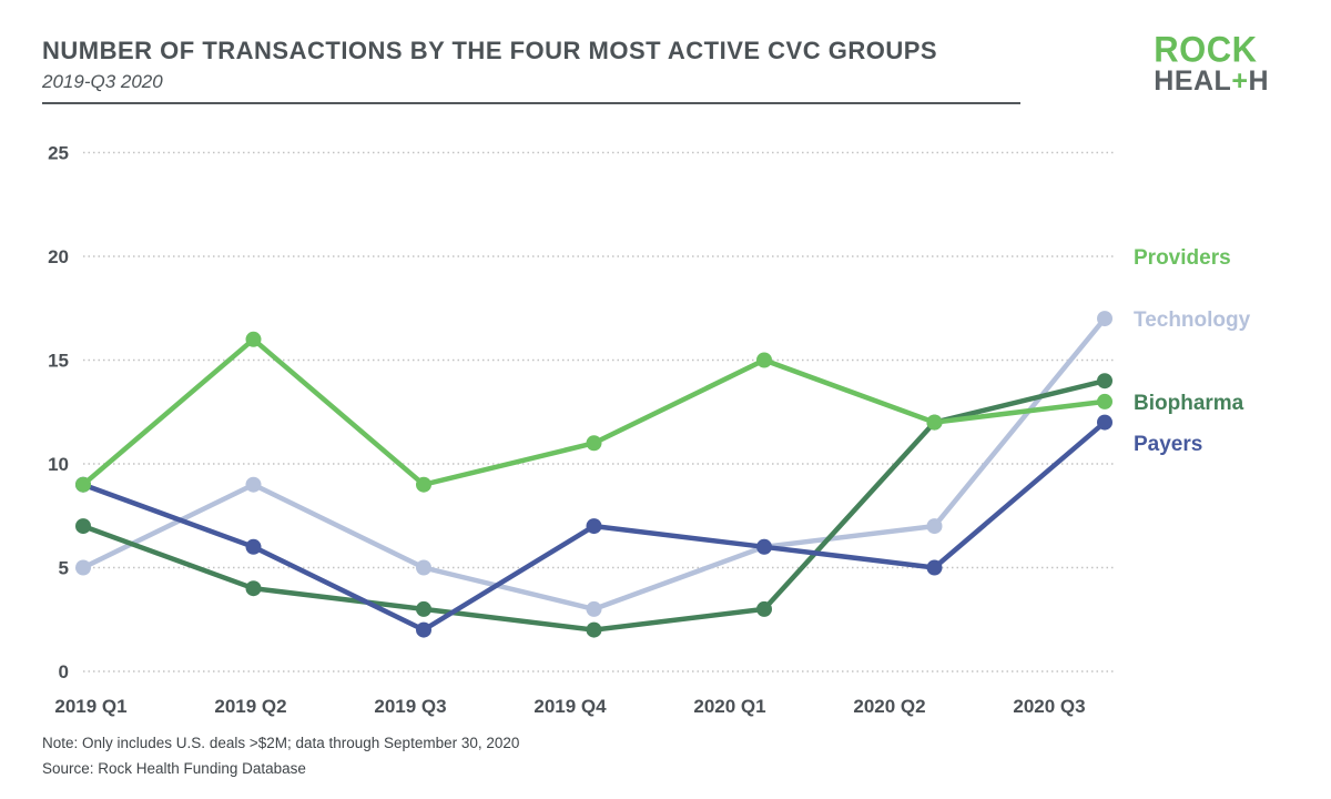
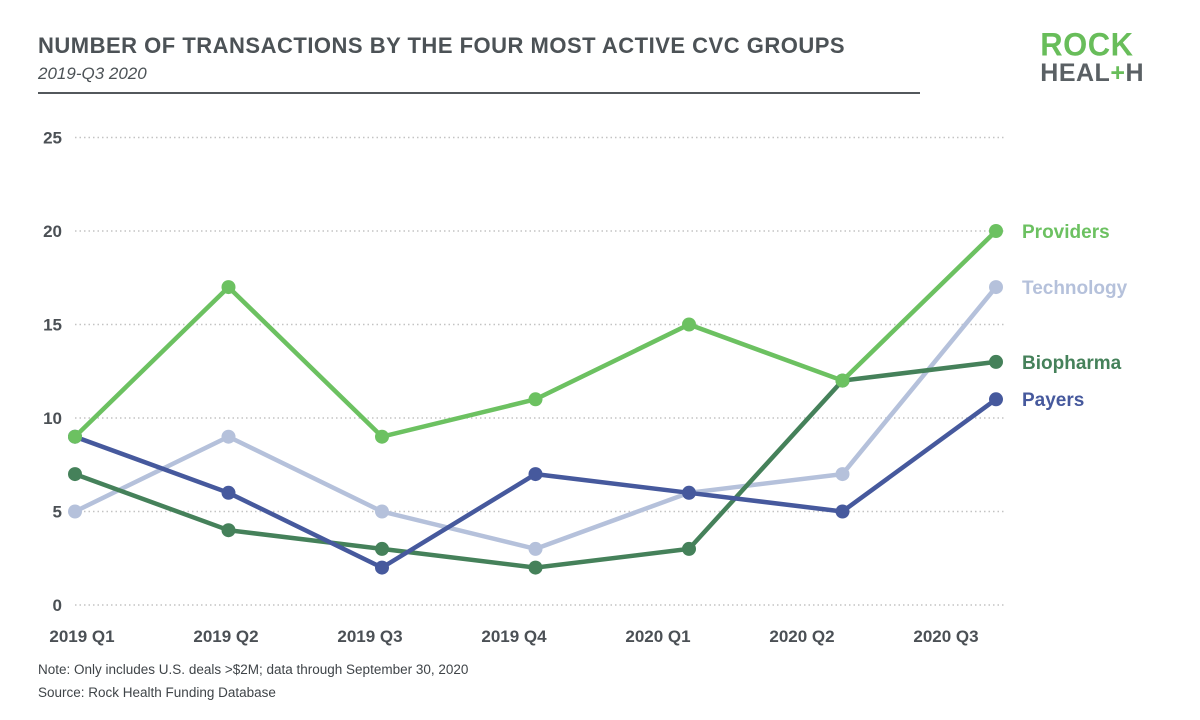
Providers/2019 Q2: 16 -> 17
Biopharma/2020 Q3: 14 -> 13
Payers/2020 Q3: 12 -> 11
Providers/2020 Q3: 13 -> 20
